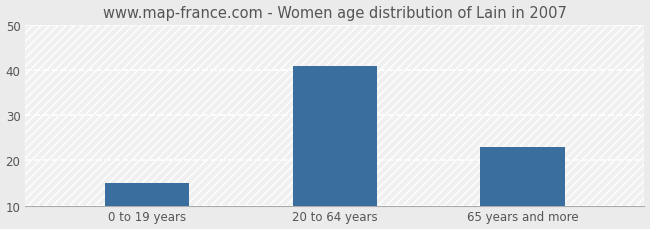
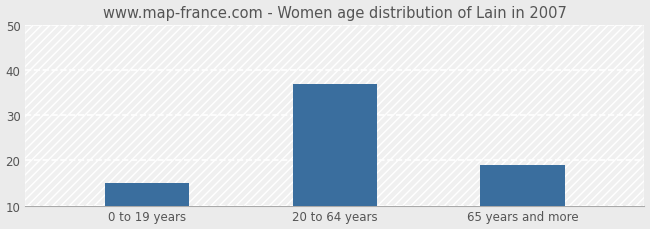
20 to 64 years: 41 -> 37
65 years and more: 23 -> 19
